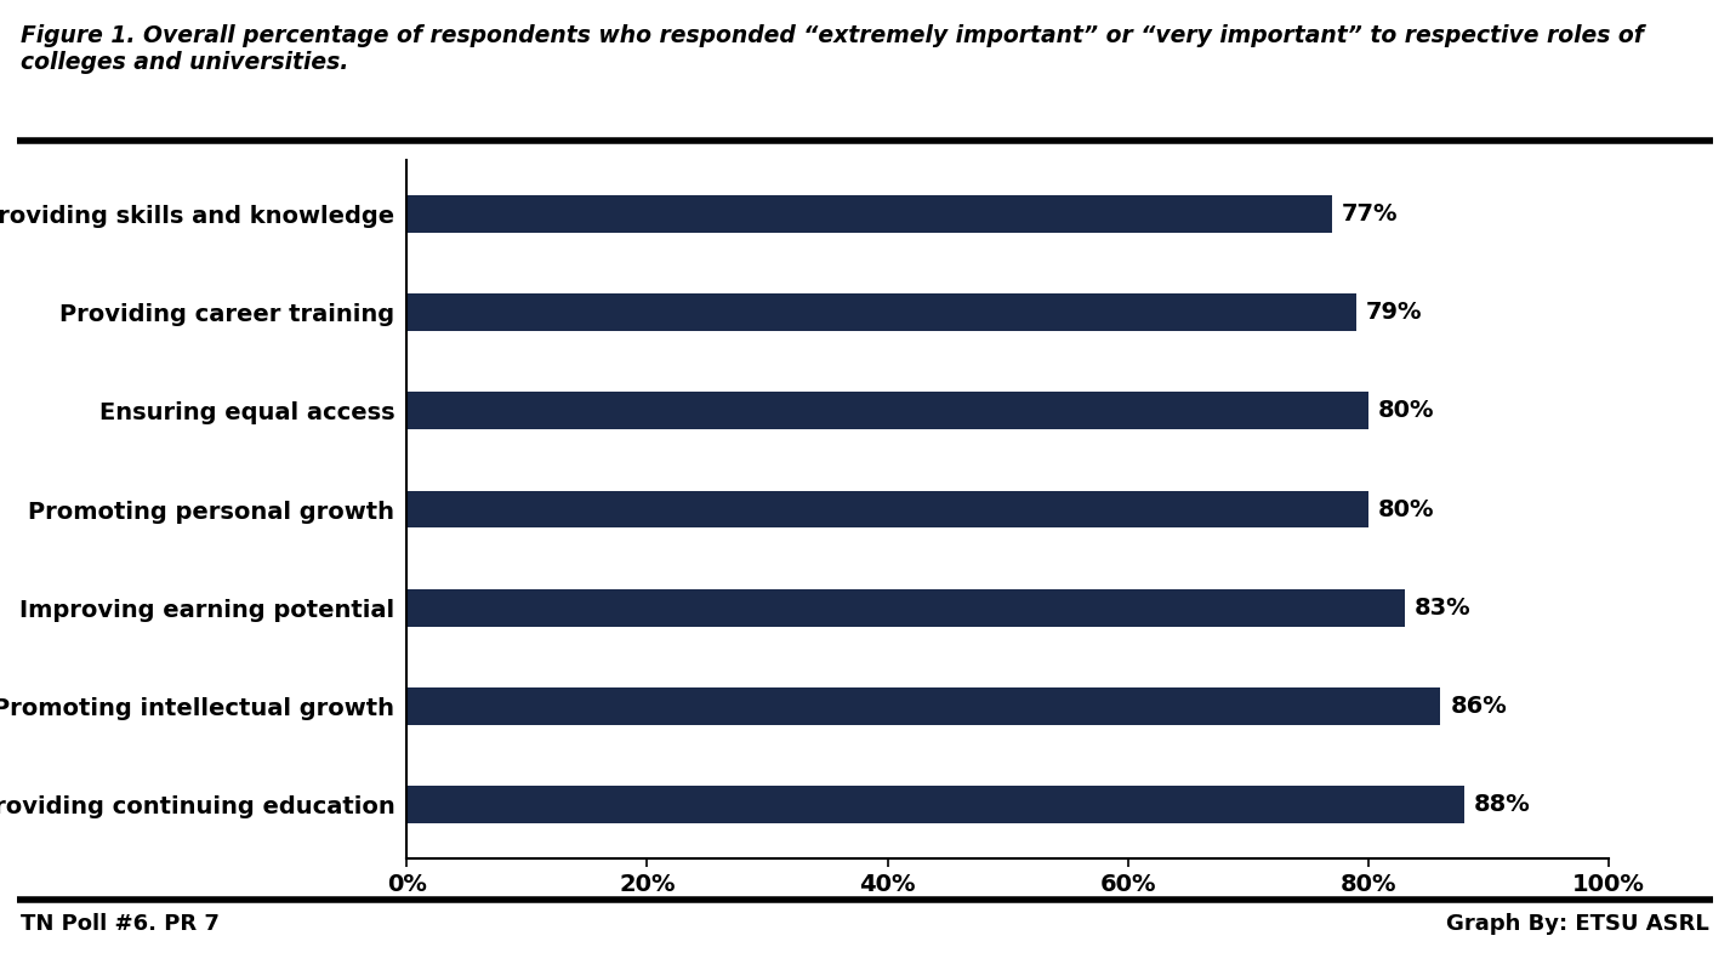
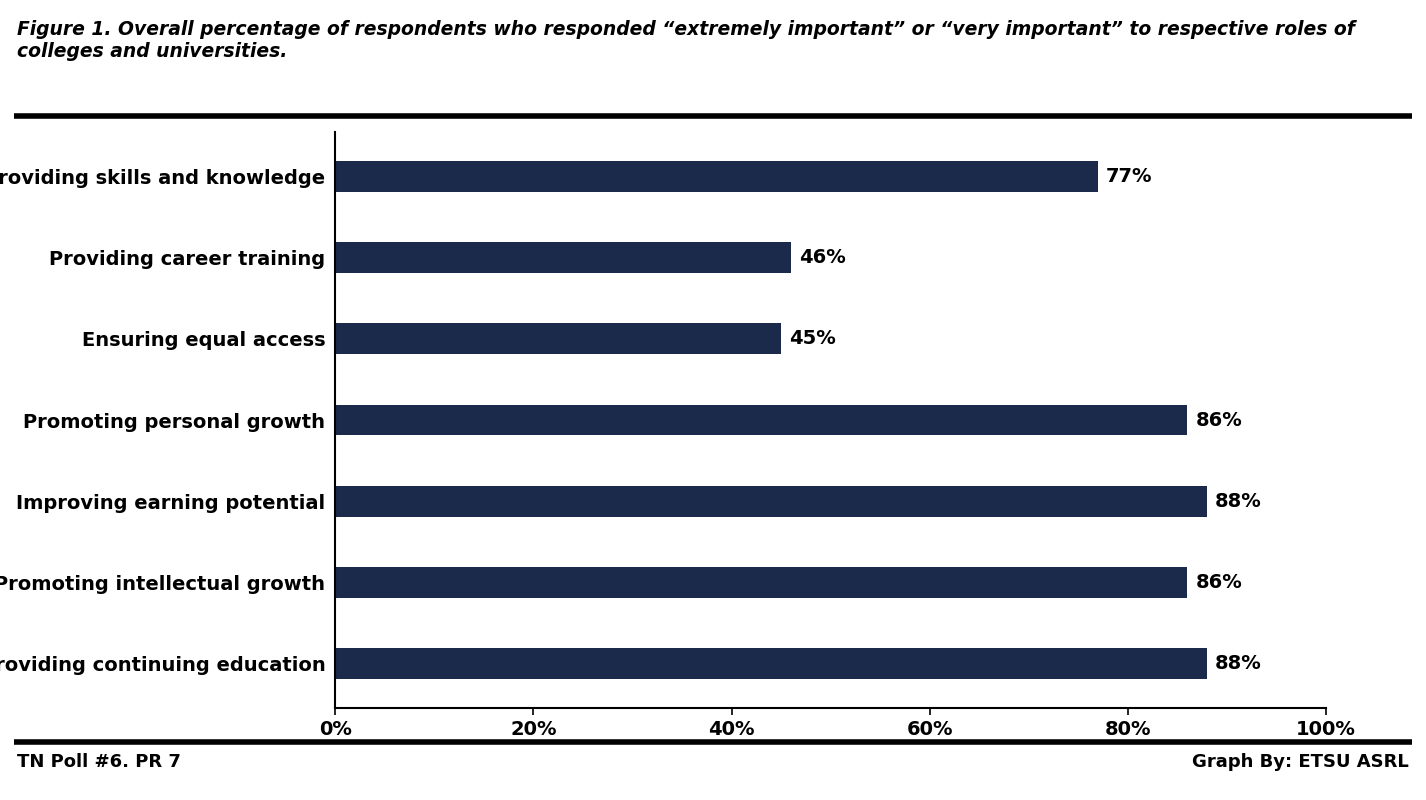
Providing career training: 79% -> 46%
Ensuring equal access: 80% -> 45%
Promoting personal growth: 80% -> 86%
Improving earning potential: 83% -> 88%
